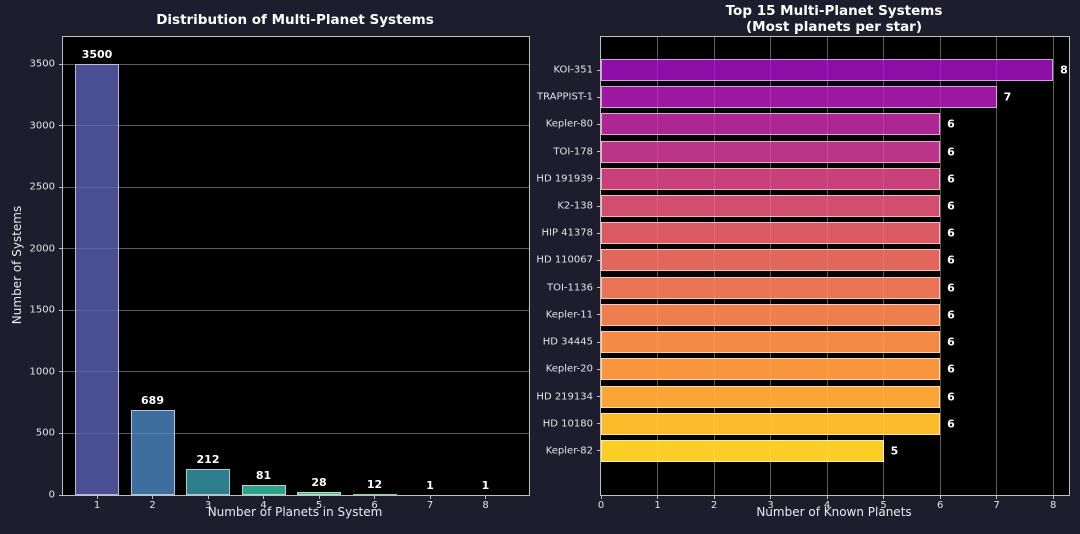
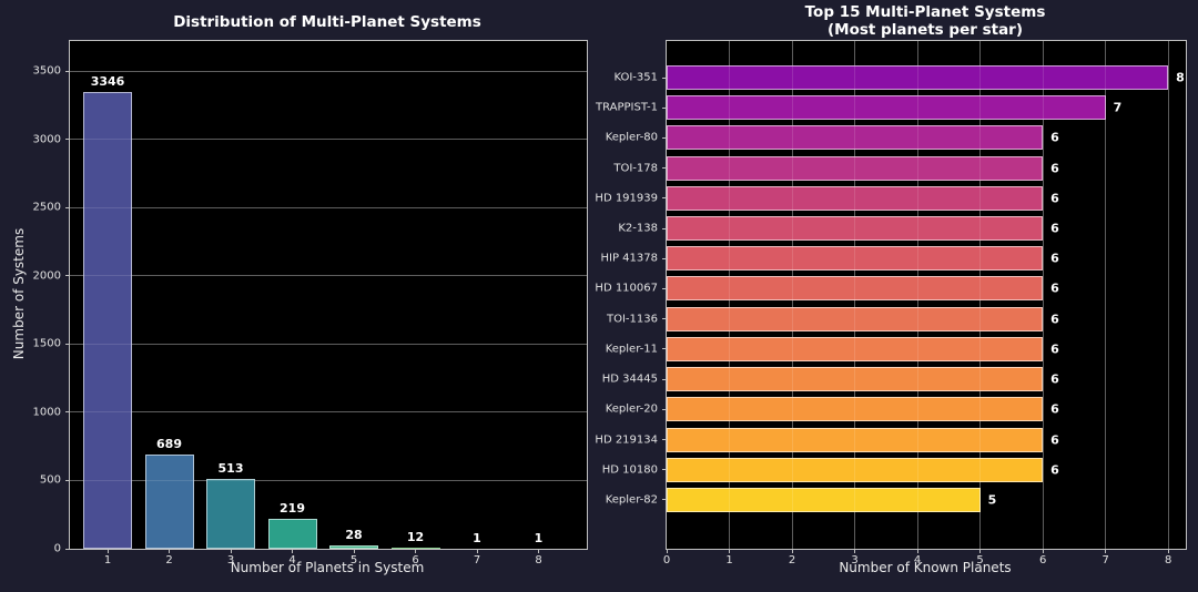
Distribution of Multi-Planet Systems/1: 3500 -> 3346
Distribution of Multi-Planet Systems/3: 212 -> 513
Distribution of Multi-Planet Systems/4: 81 -> 219
